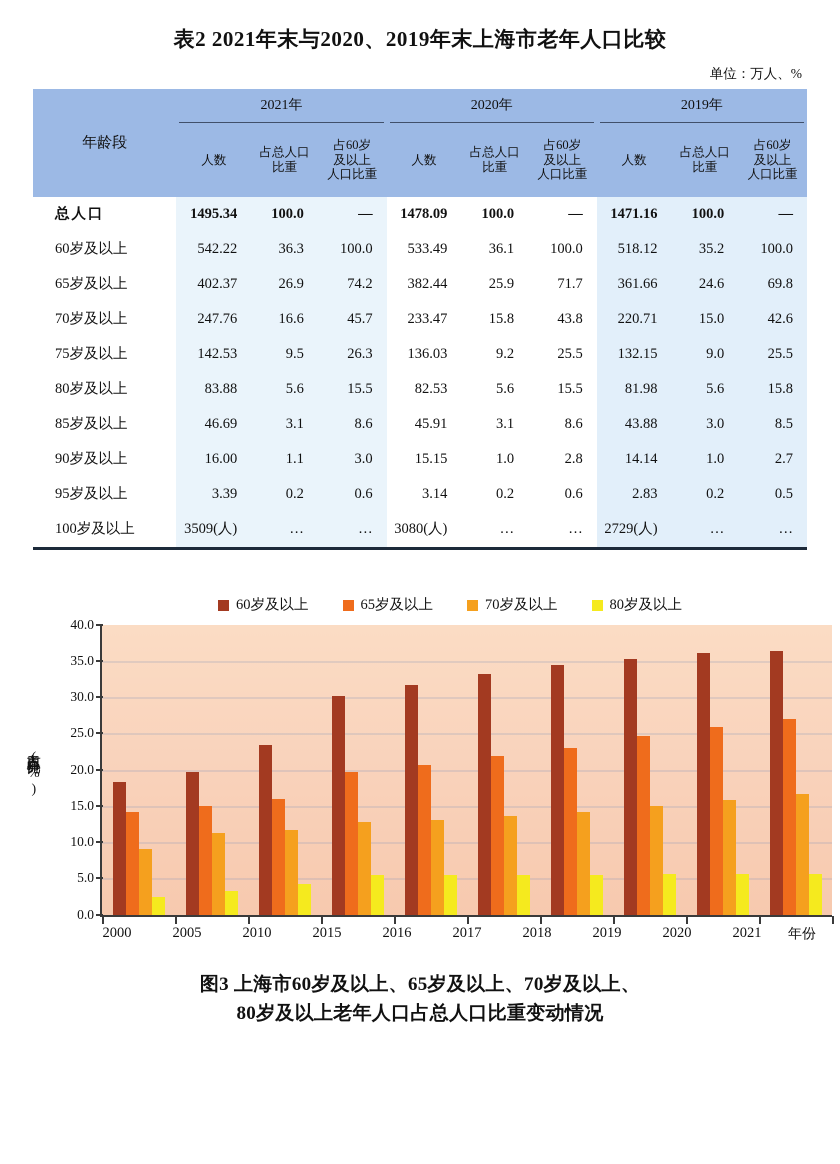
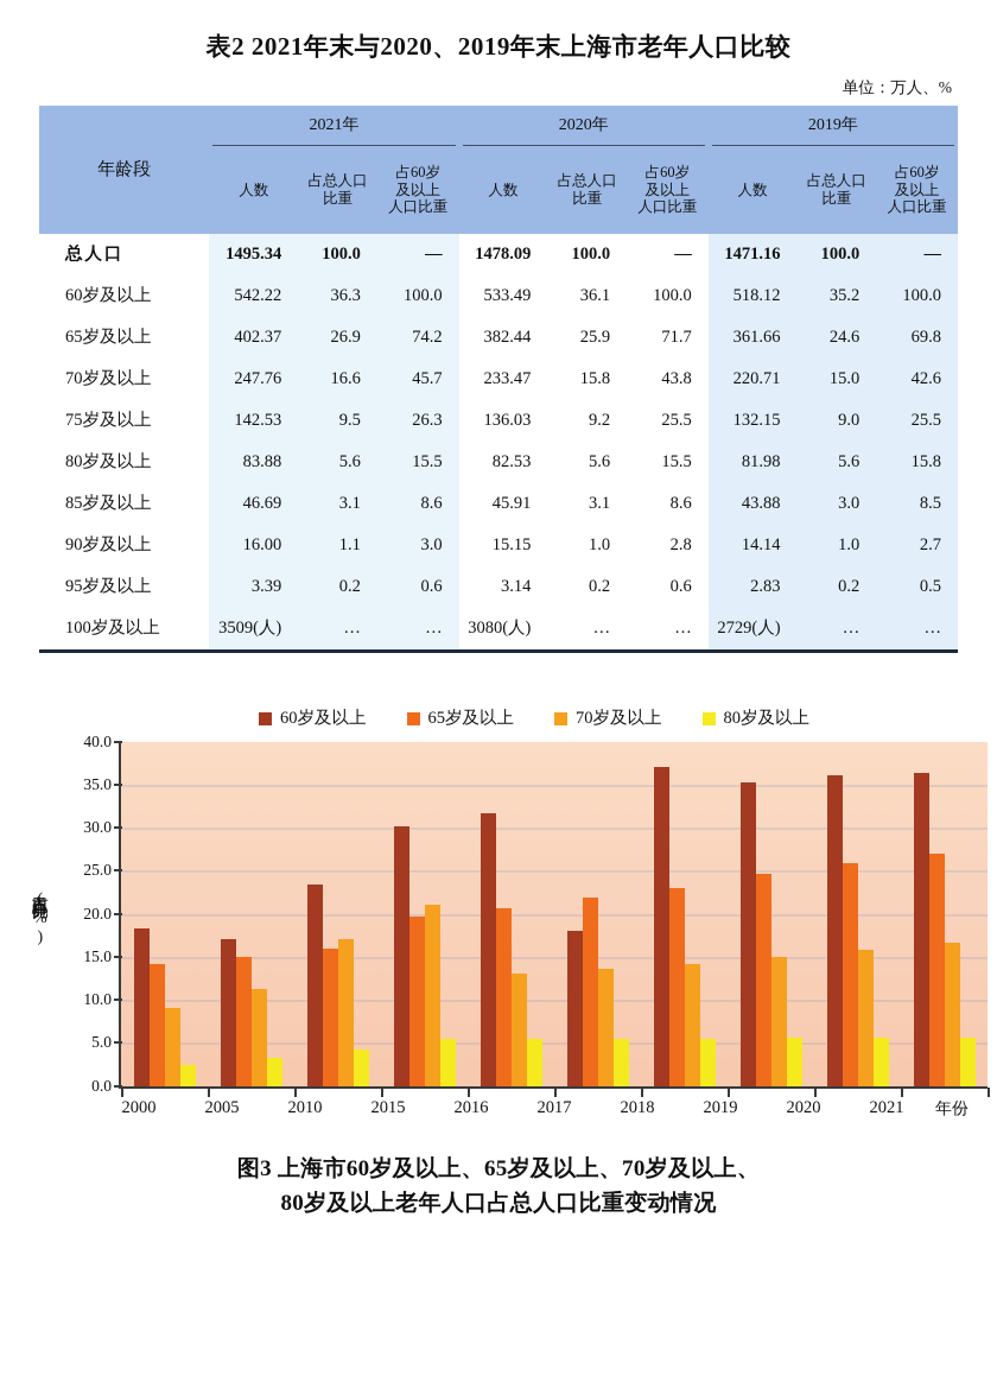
60岁及以上/2005: 20 -> 17
70岁及以上/2010: 12 -> 17
70岁及以上/2015: 13 -> 21
60岁及以上/2017: 33 -> 18
60岁及以上/2018: 34 -> 37
